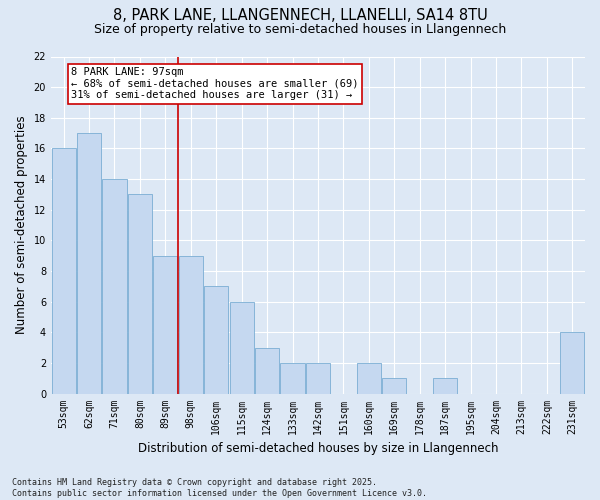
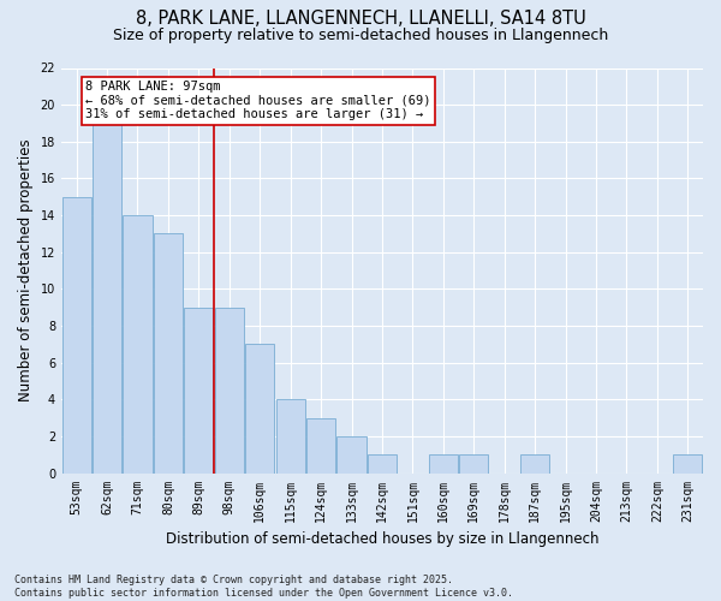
53sqm: 16 -> 15
62sqm: 17 -> 19
115sqm: 6 -> 4
142sqm: 2 -> 1
160sqm: 2 -> 1
231sqm: 4 -> 1
